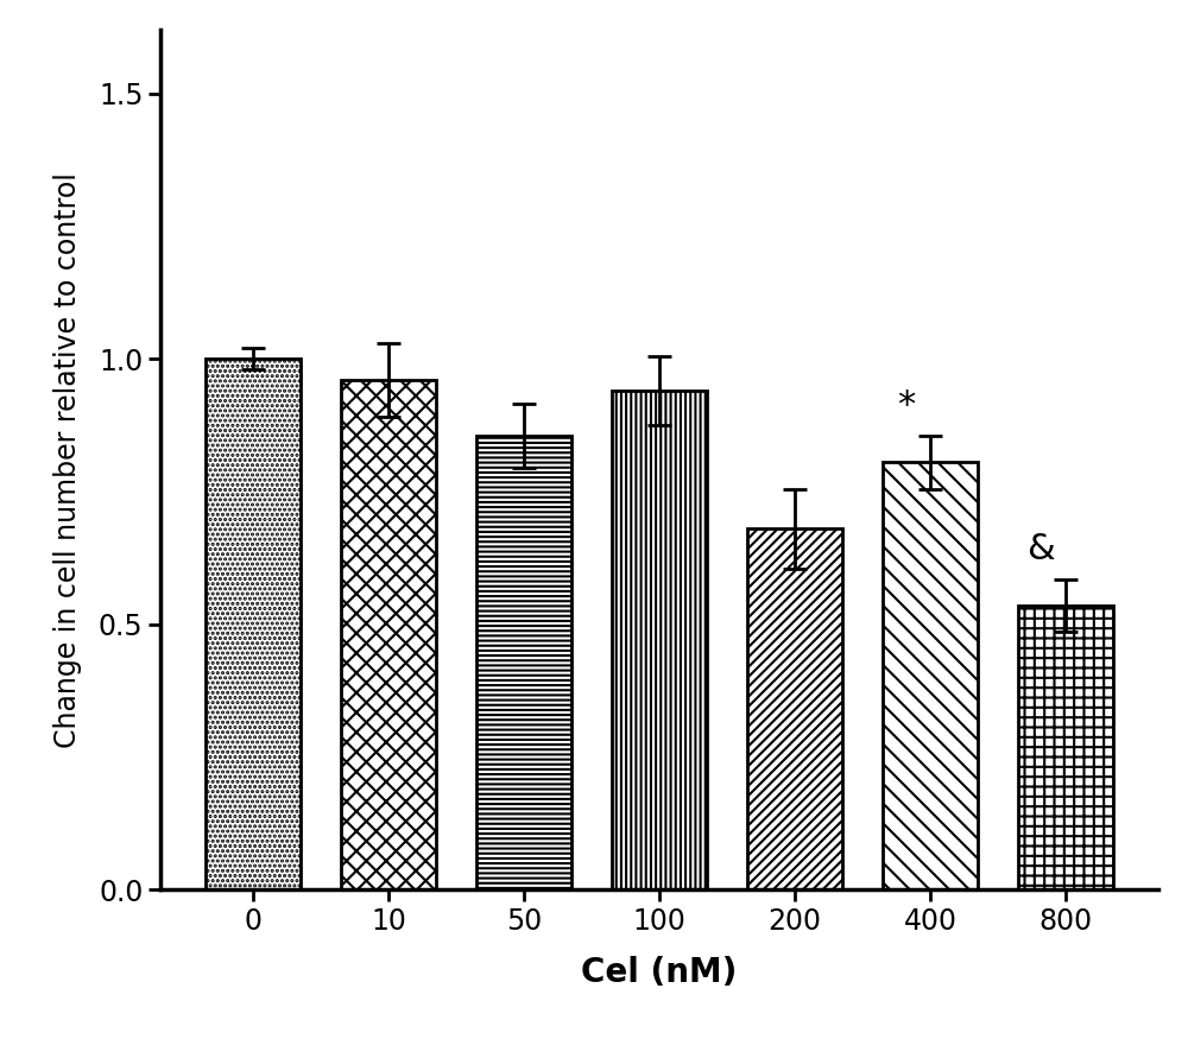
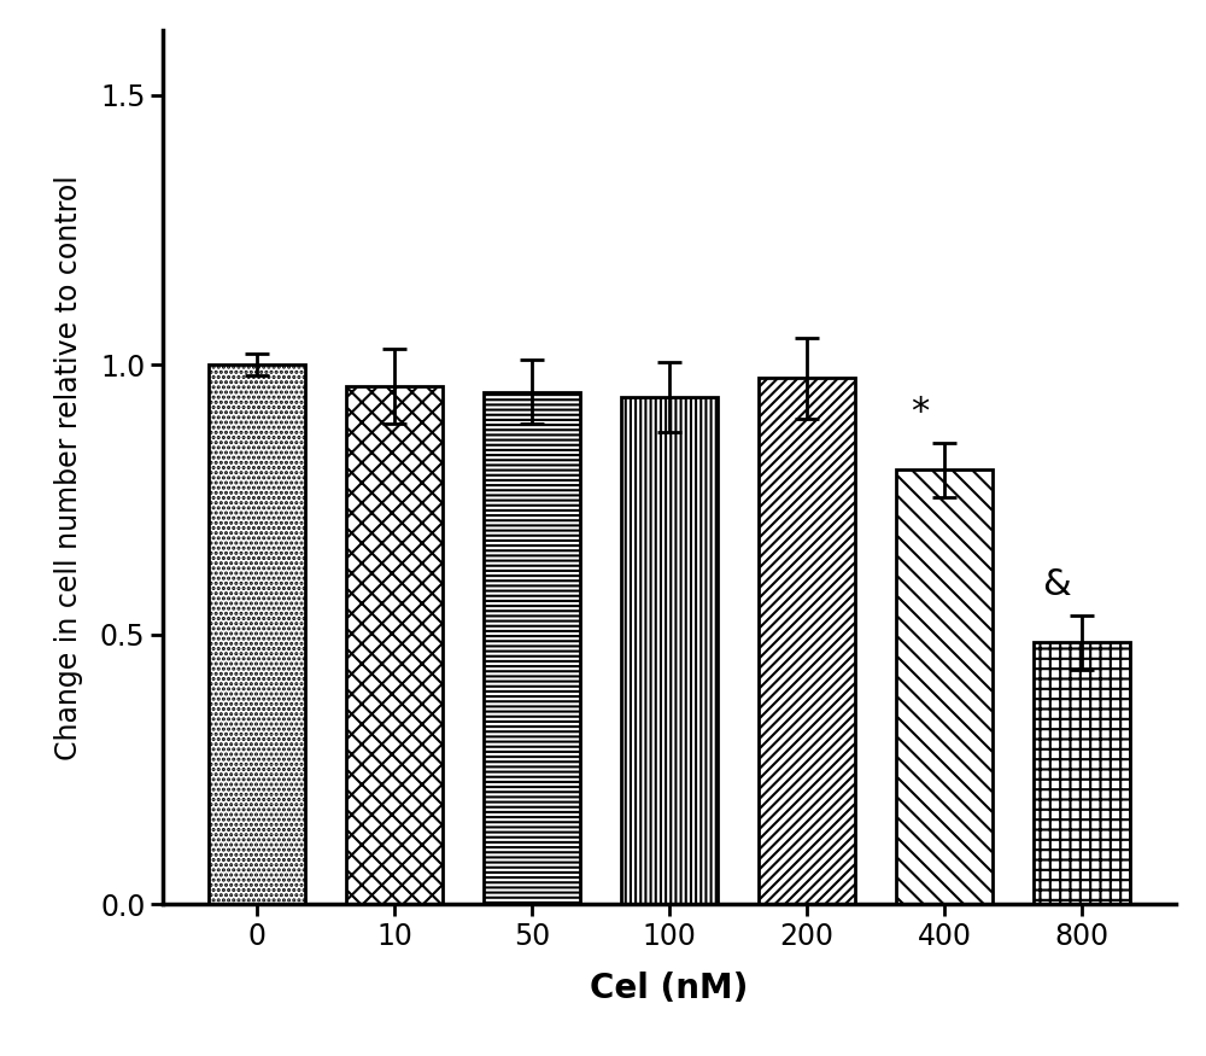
50: 0.855 -> 0.950
200: 0.680 -> 0.975
800: 0.535 -> 0.485
